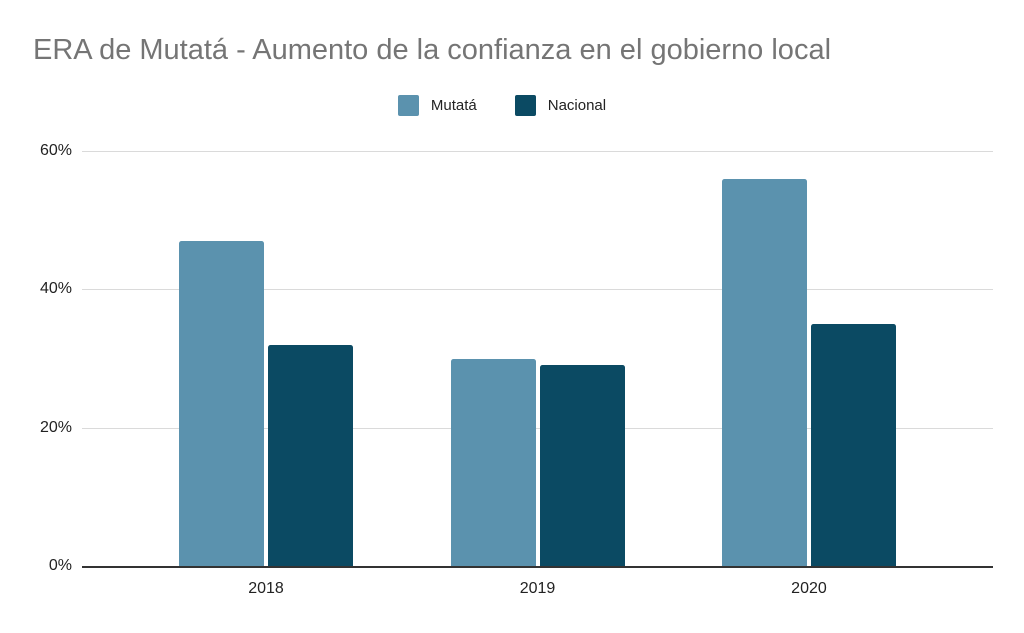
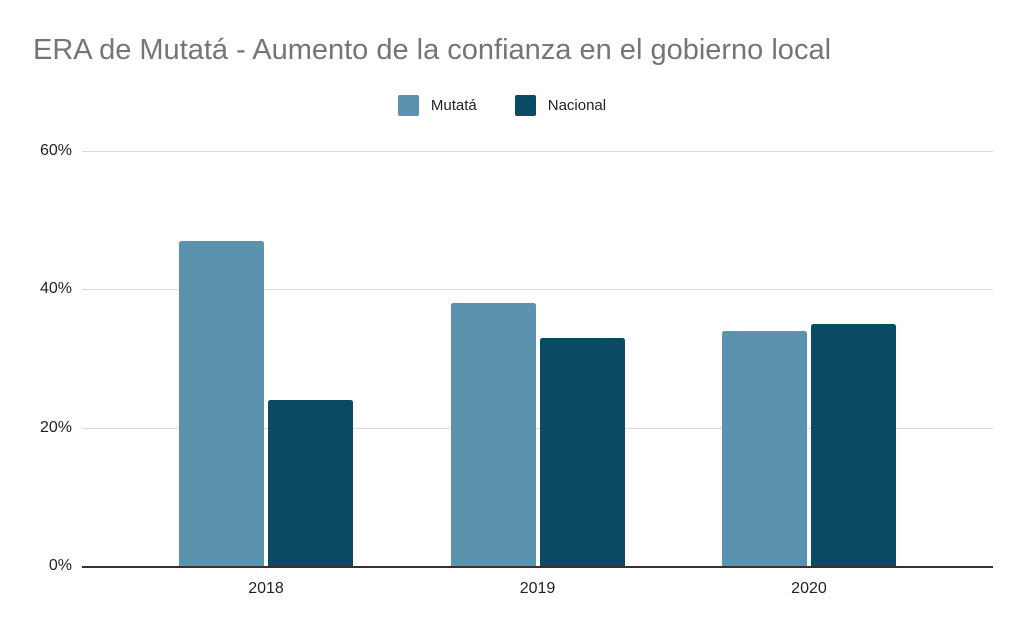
Nacional/2018: 32% -> 24%
Mutatá/2019: 30% -> 38%
Nacional/2019: 29% -> 33%
Mutatá/2020: 56% -> 34%
